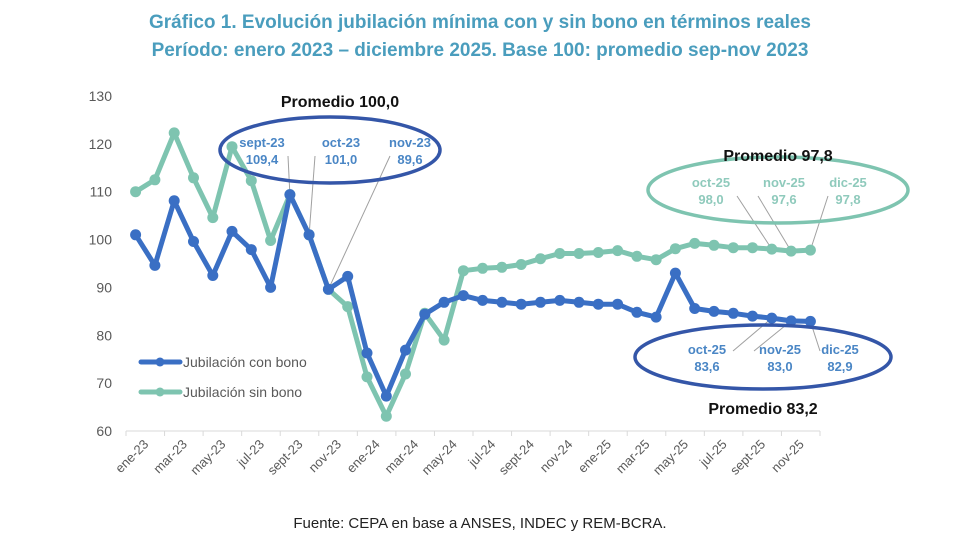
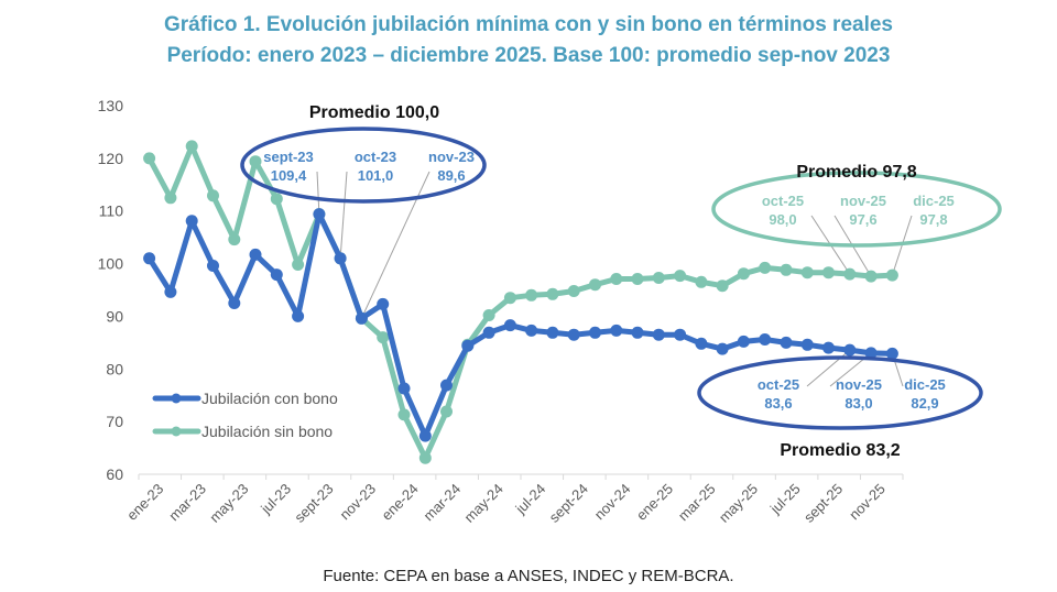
Jubilación sin bono/ene-23: 110 -> 120
Jubilación sin bono/may-24: 79 -> 90
Jubilación con bono/may-25: 93 -> 85
